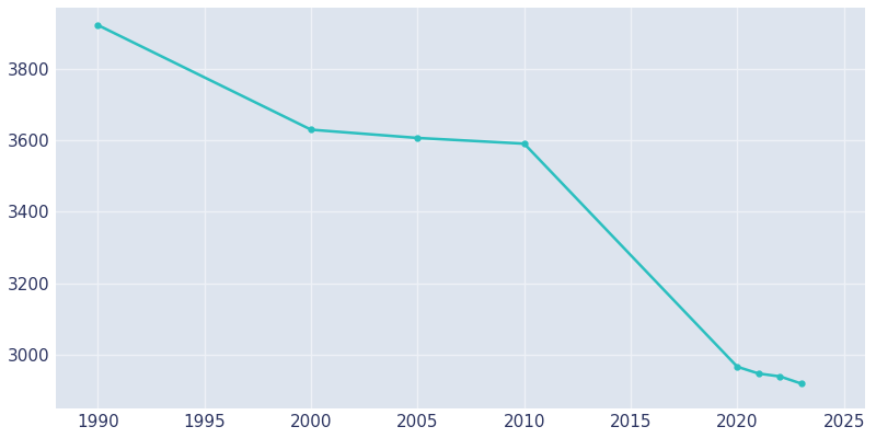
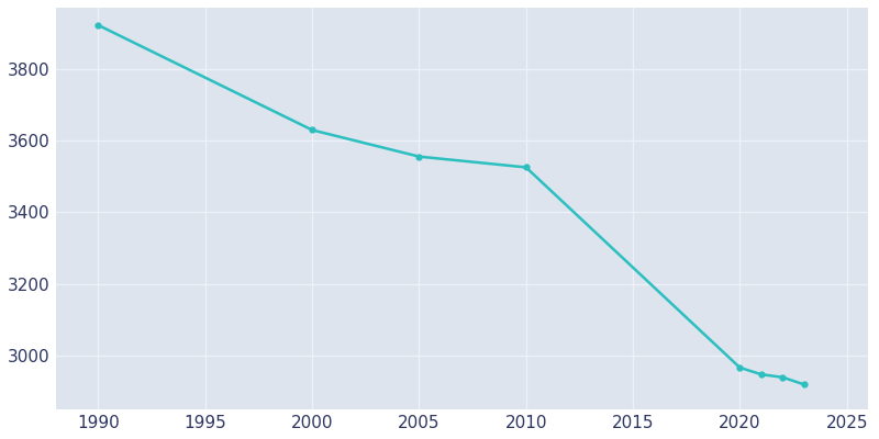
2005: 3606 -> 3555
2010: 3590 -> 3525
